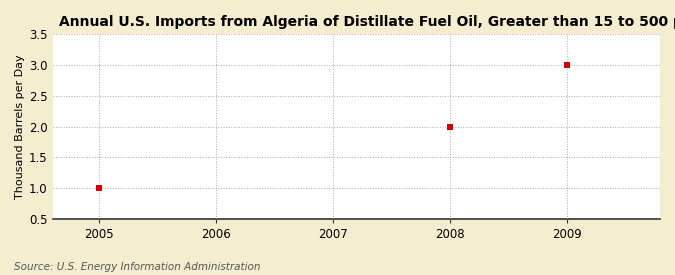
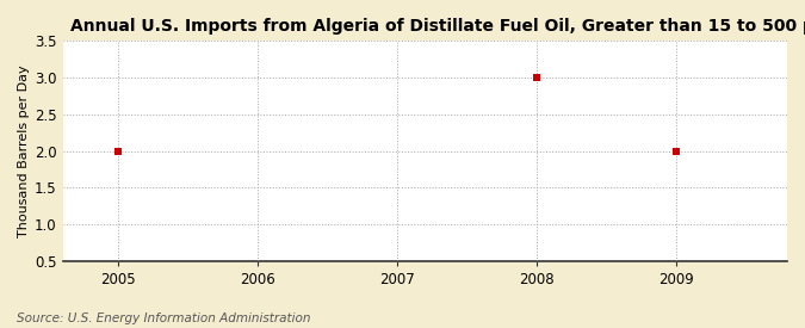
2005: 1 -> 2
2008: 2 -> 3
2009: 3 -> 2
